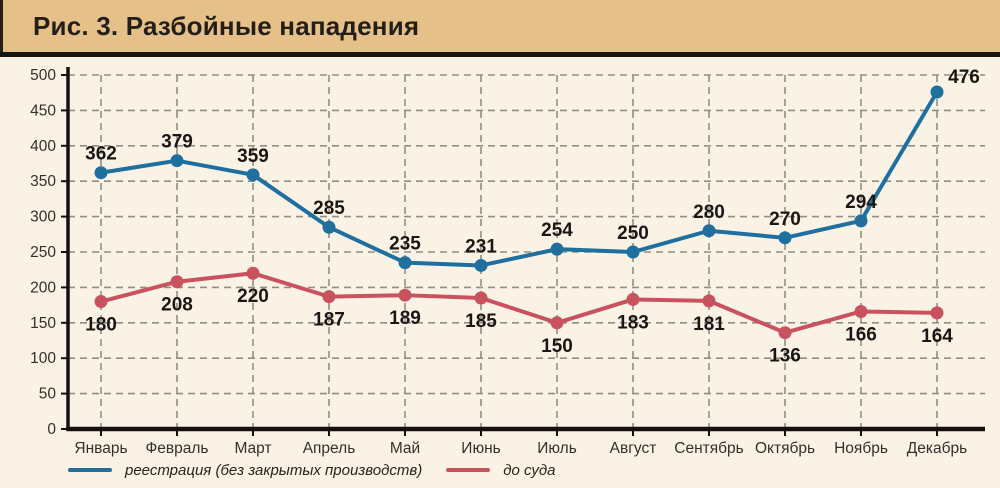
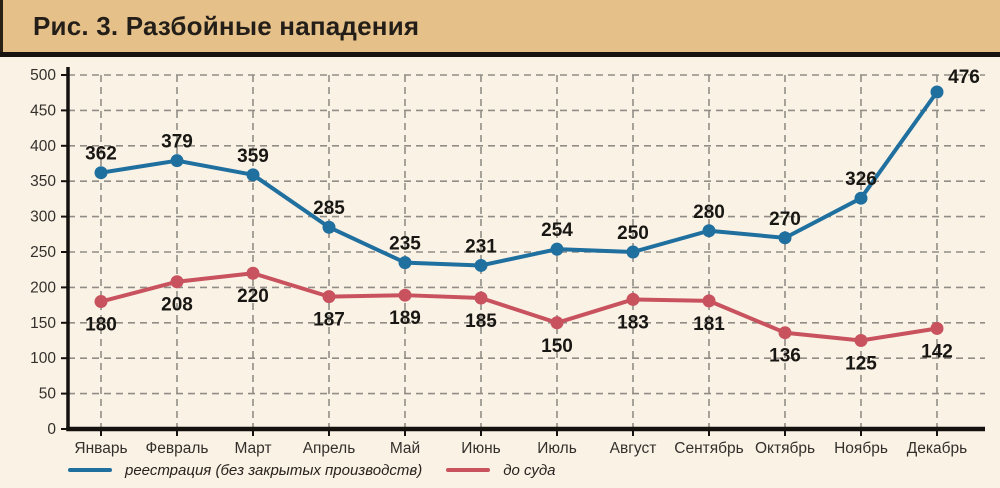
реестрация (без закрытых производств)/Ноябрь: 294 -> 326
до суда/Ноябрь: 166 -> 125
до суда/Декабрь: 164 -> 142
